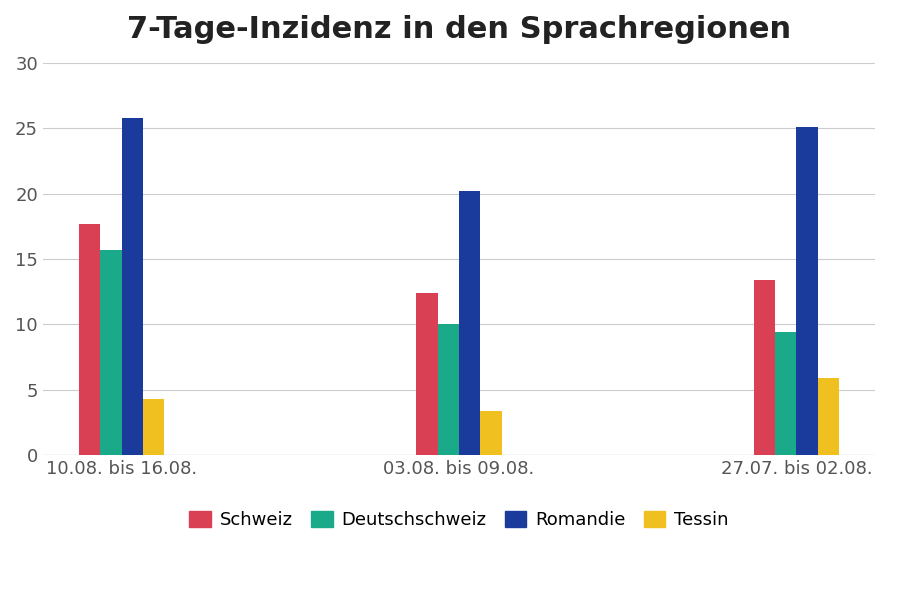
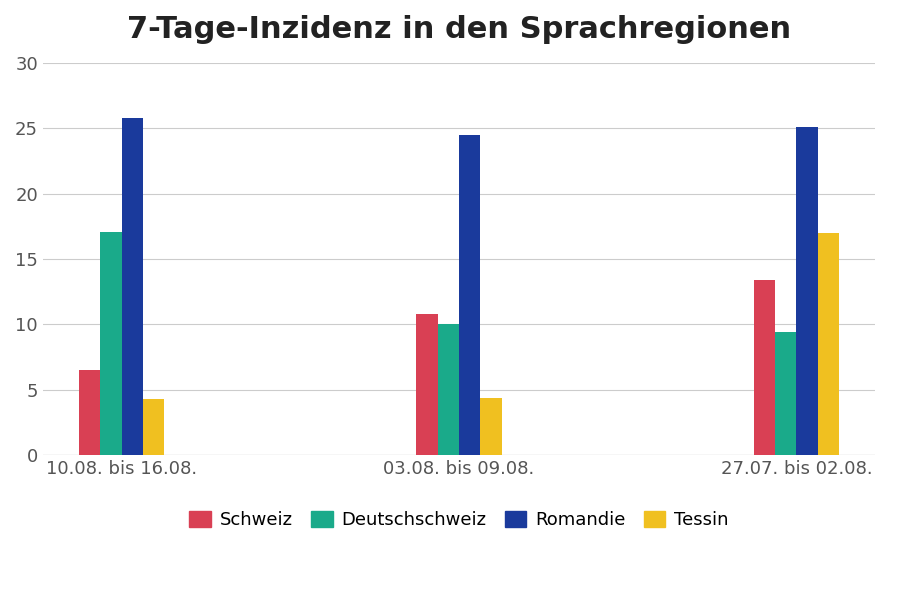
Schweiz/10.08. bis 16.08.: 17.7 -> 6.5
Deutschschweiz/10.08. bis 16.08.: 15.7 -> 17.1
Schweiz/03.08. bis 09.08.: 12.4 -> 10.8
Romandie/03.08. bis 09.08.: 20.2 -> 24.5
Tessin/03.08. bis 09.08.: 3.4 -> 4.4
Tessin/27.07. bis 02.08.: 5.9 -> 17.0
